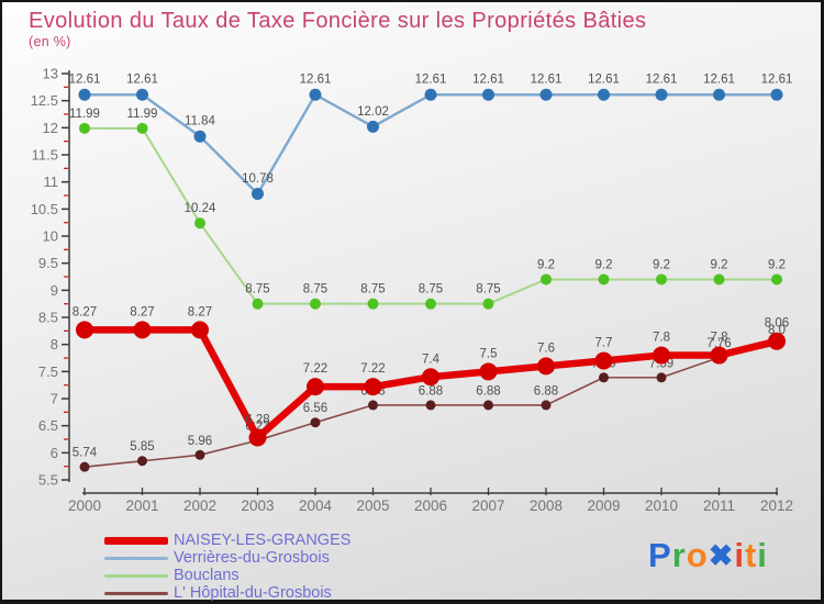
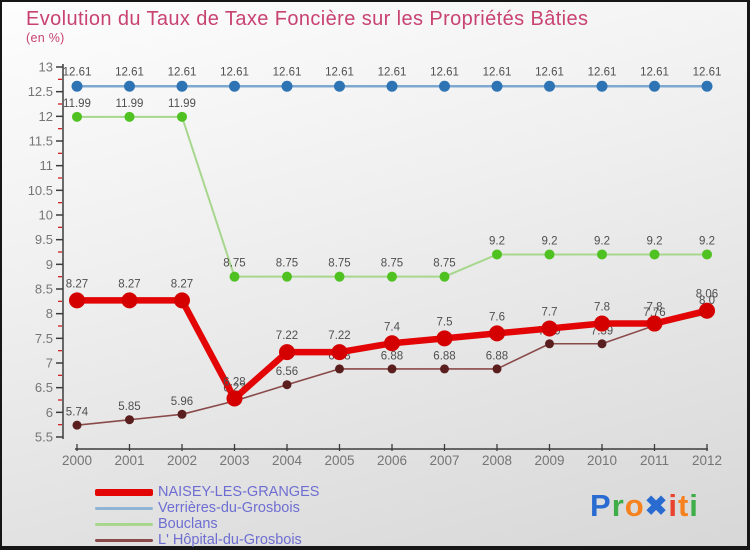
Verrières-du-Grosbois/2002: 11.84 -> 12.61
Bouclans/2002: 10.24 -> 11.99
Verrières-du-Grosbois/2003: 10.78 -> 12.61
Verrières-du-Grosbois/2005: 12.02 -> 12.61
